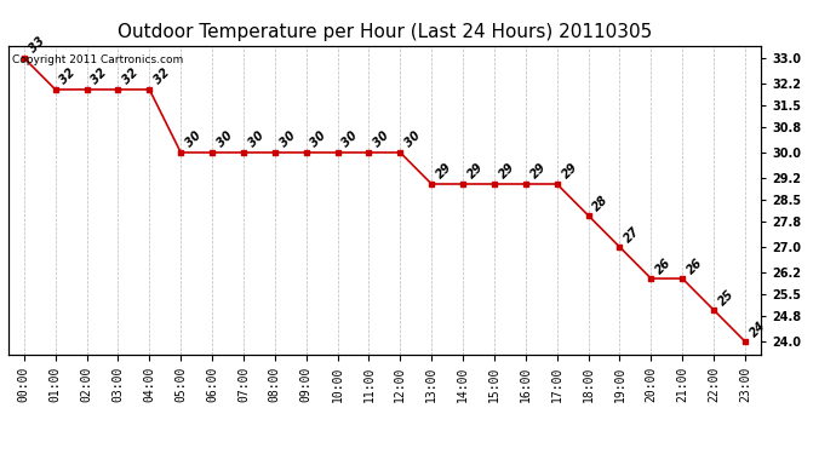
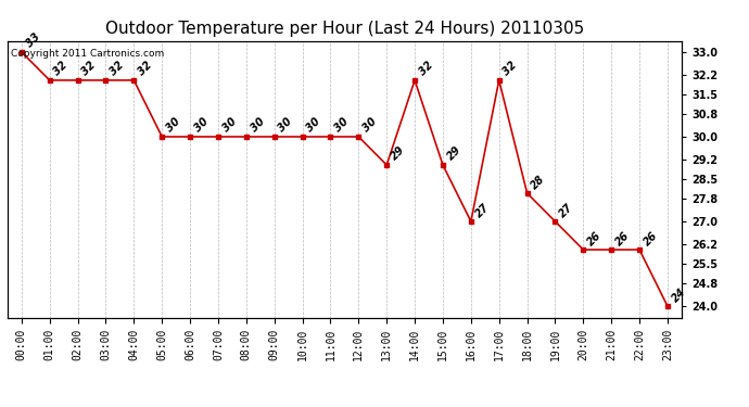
14:00: 29 -> 32
16:00: 29 -> 27
17:00: 29 -> 32
22:00: 25 -> 26
